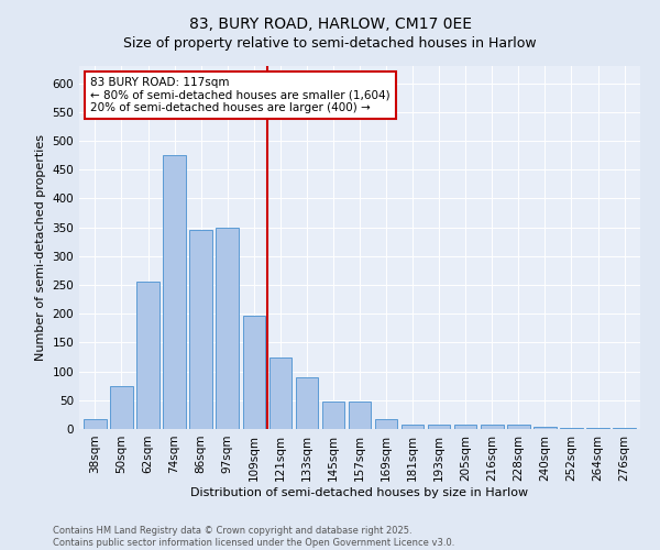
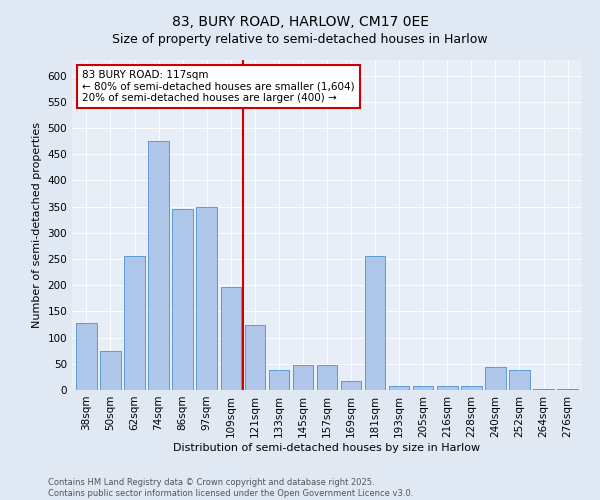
38sqm: 18 -> 128
133sqm: 90 -> 38
181sqm: 8 -> 256
240sqm: 3 -> 44
252sqm: 1 -> 38
